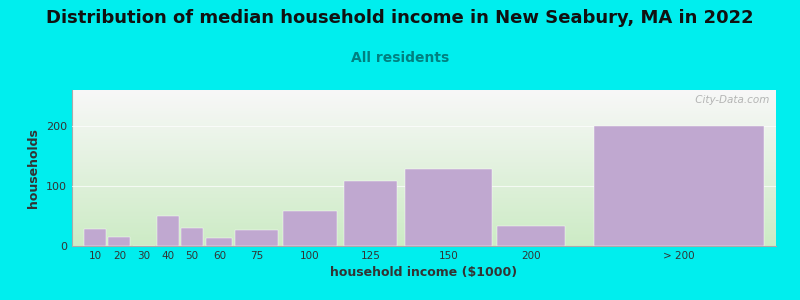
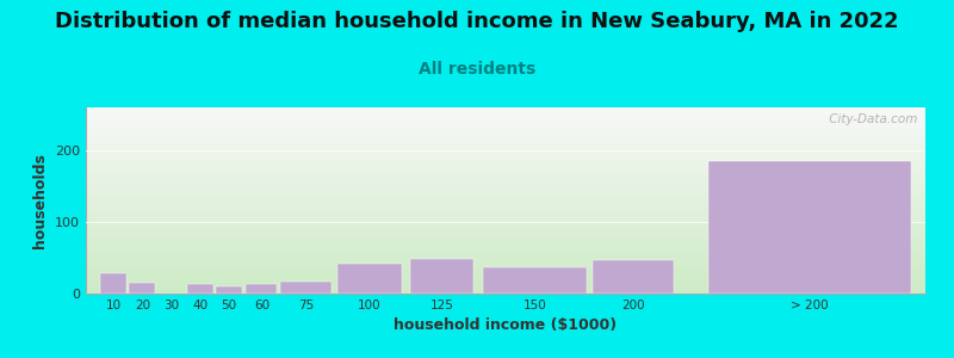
40: 50 -> 13
50: 30 -> 10
75: 26 -> 17
100: 58 -> 42
125: 108 -> 48
150: 128 -> 36
200: 34 -> 46
> 200: 200 -> 185
